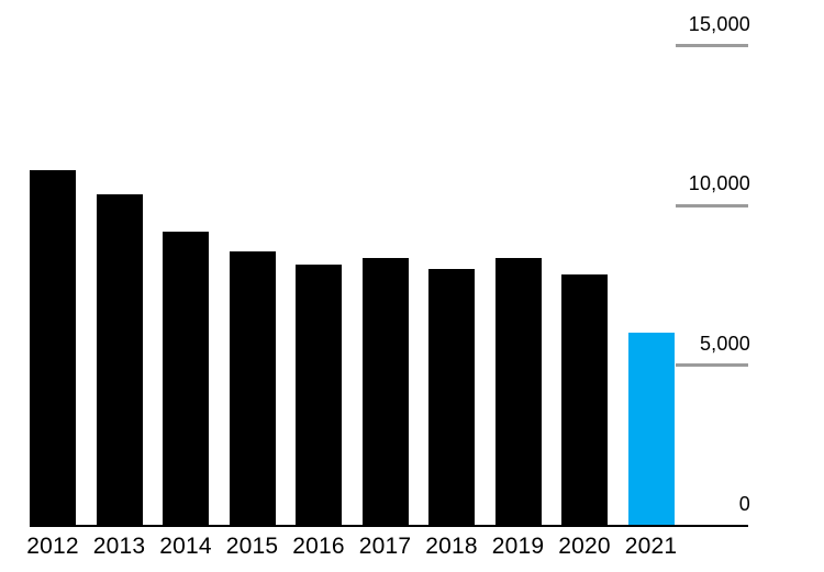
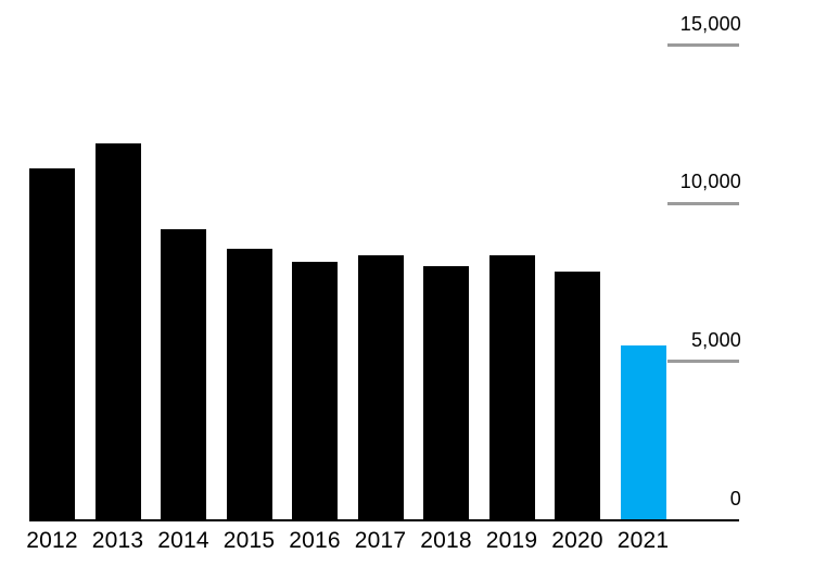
2013: 10400 -> 11900
2021: 6000 -> 5500
